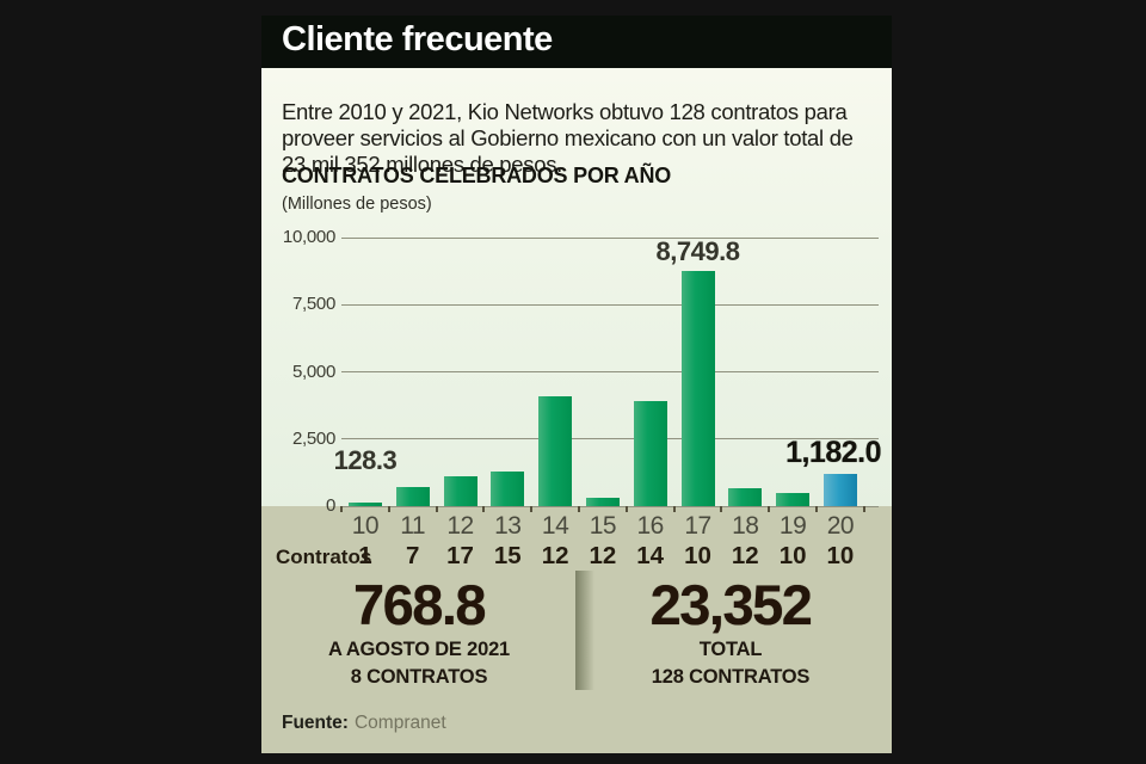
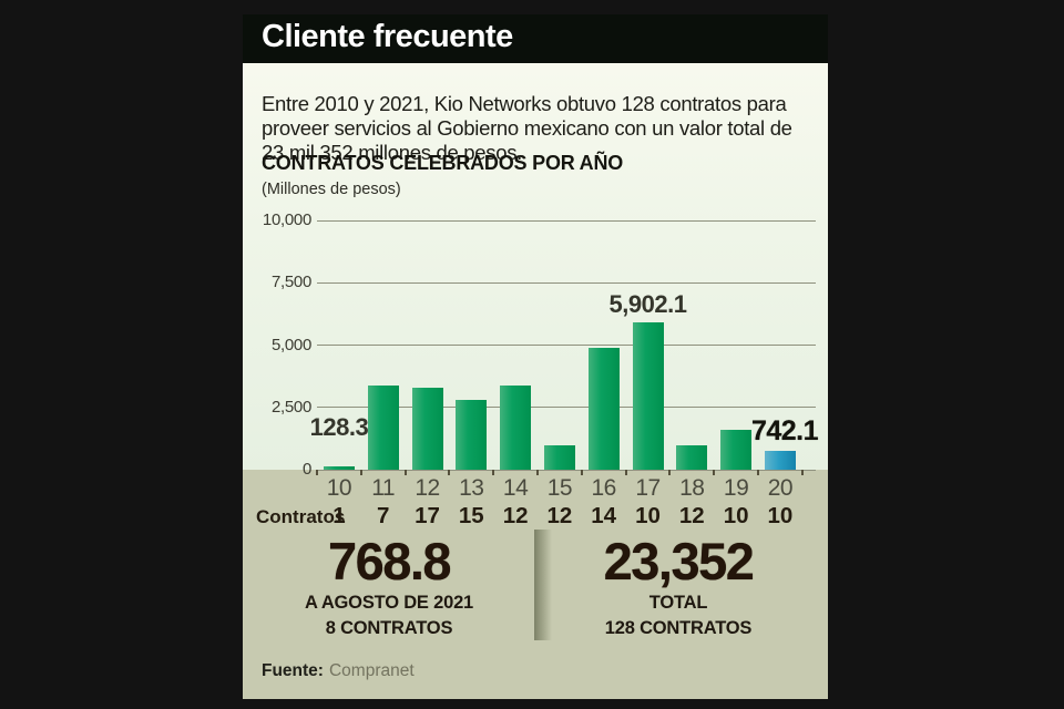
11: 700 -> 3400
12: 1100 -> 3300
13: 1300 -> 2800
14: 4100 -> 3400
15: 300 -> 1000
16: 3900 -> 4900
17: 8,749.8 -> 5,902.1
18: 600 -> 1000
19: 500 -> 1600
20: 1,182.0 -> 742.1
